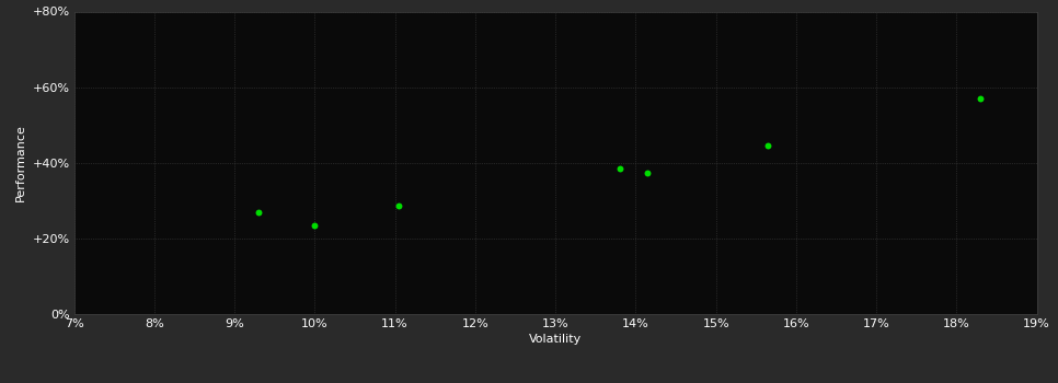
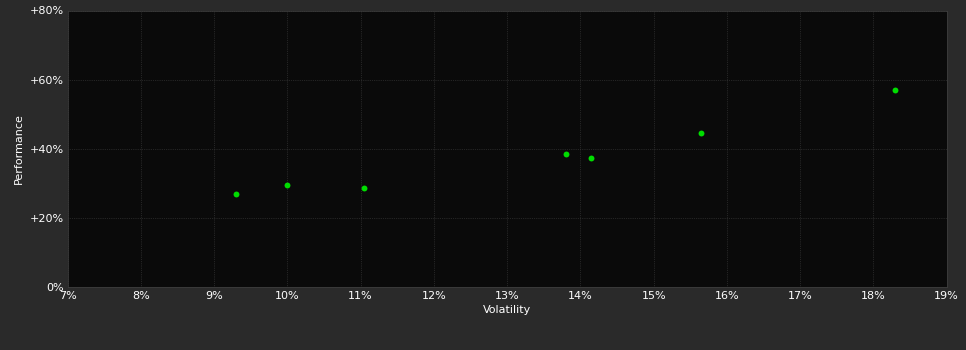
10%: 23.5% -> 29.5%
